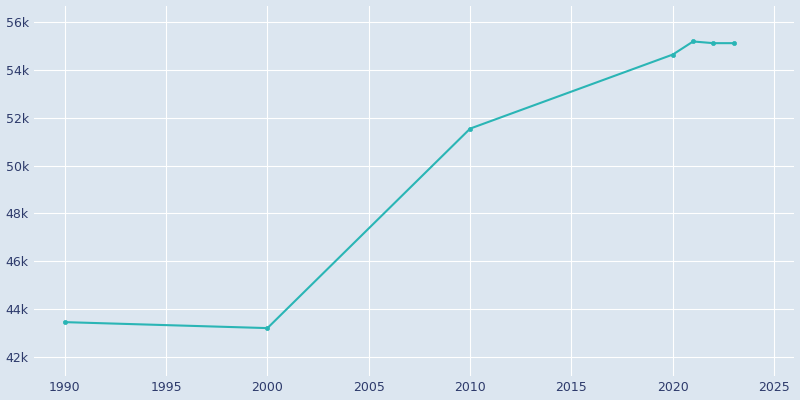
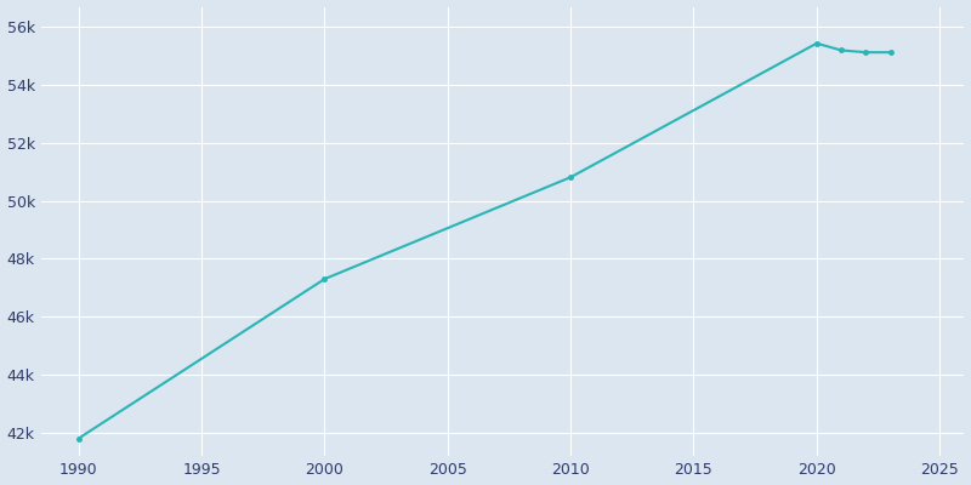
1990: 43.45k -> 41.80k
2000: 43.20k -> 47.30k
2010: 51.55k -> 50.81k
2020: 54.65k -> 55.44k
